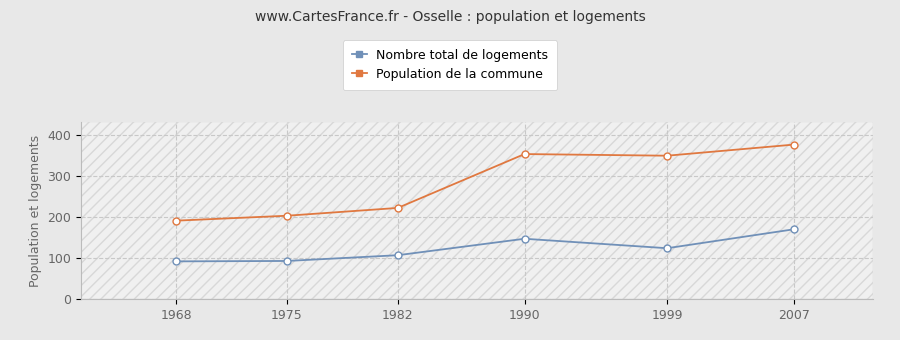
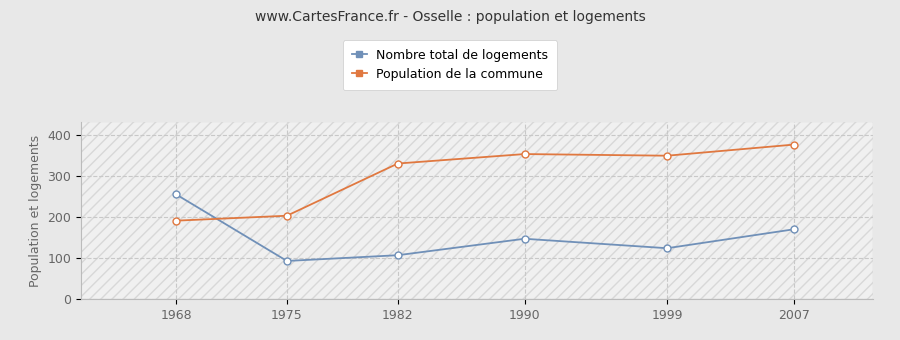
Nombre total de logements/1968: 92 -> 255
Population de la commune/1982: 222 -> 330
